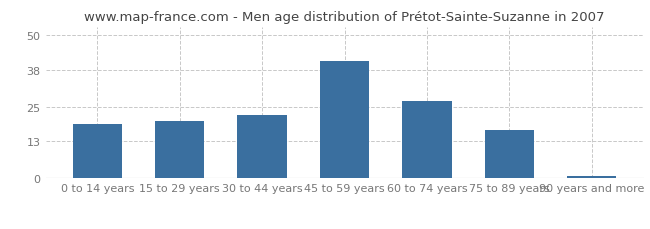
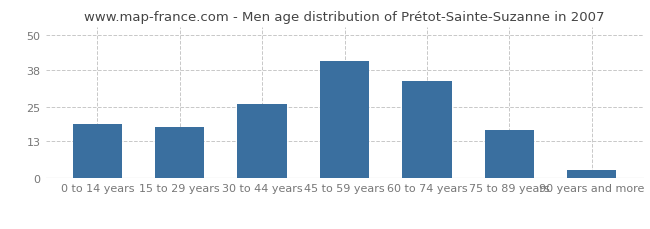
15 to 29 years: 20 -> 18
30 to 44 years: 22 -> 26
60 to 74 years: 27 -> 34
90 years and more: 1 -> 3
